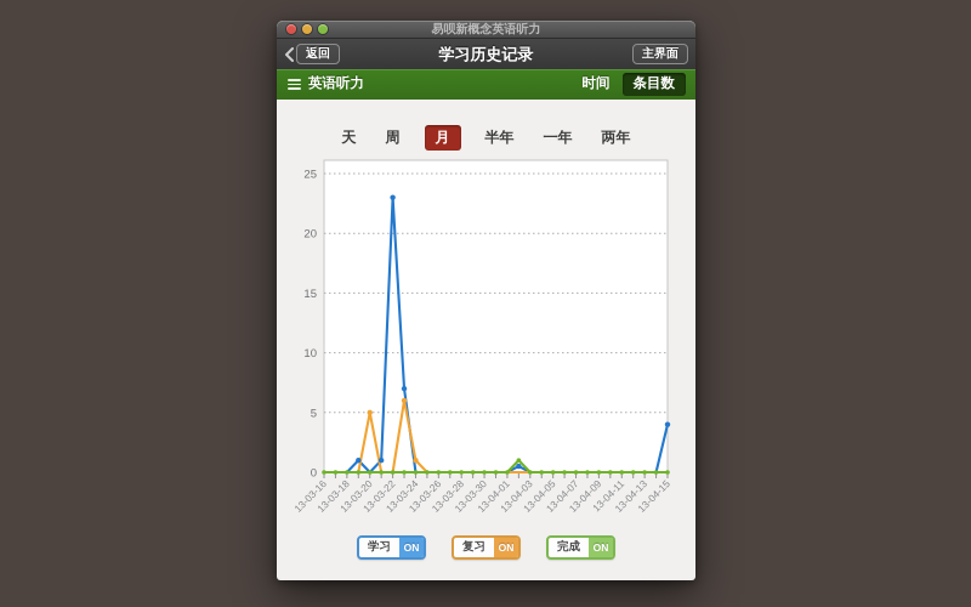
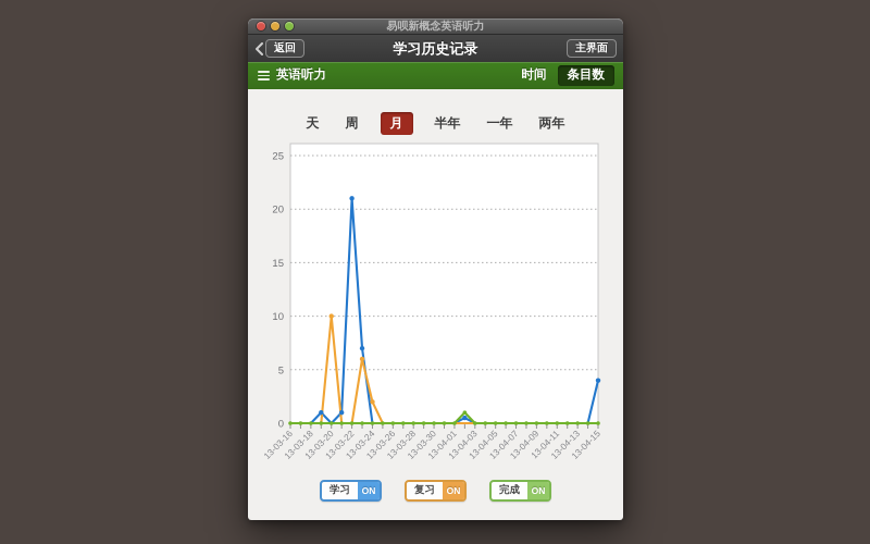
复习/13-03-20: 5 -> 10
学习/13-03-22: 23 -> 21
复习/13-03-24: 1 -> 2
